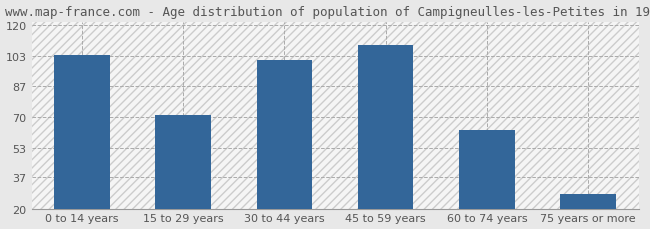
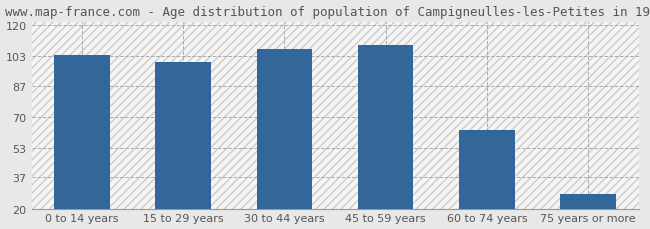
15 to 29 years: 71 -> 100
30 to 44 years: 101 -> 107
